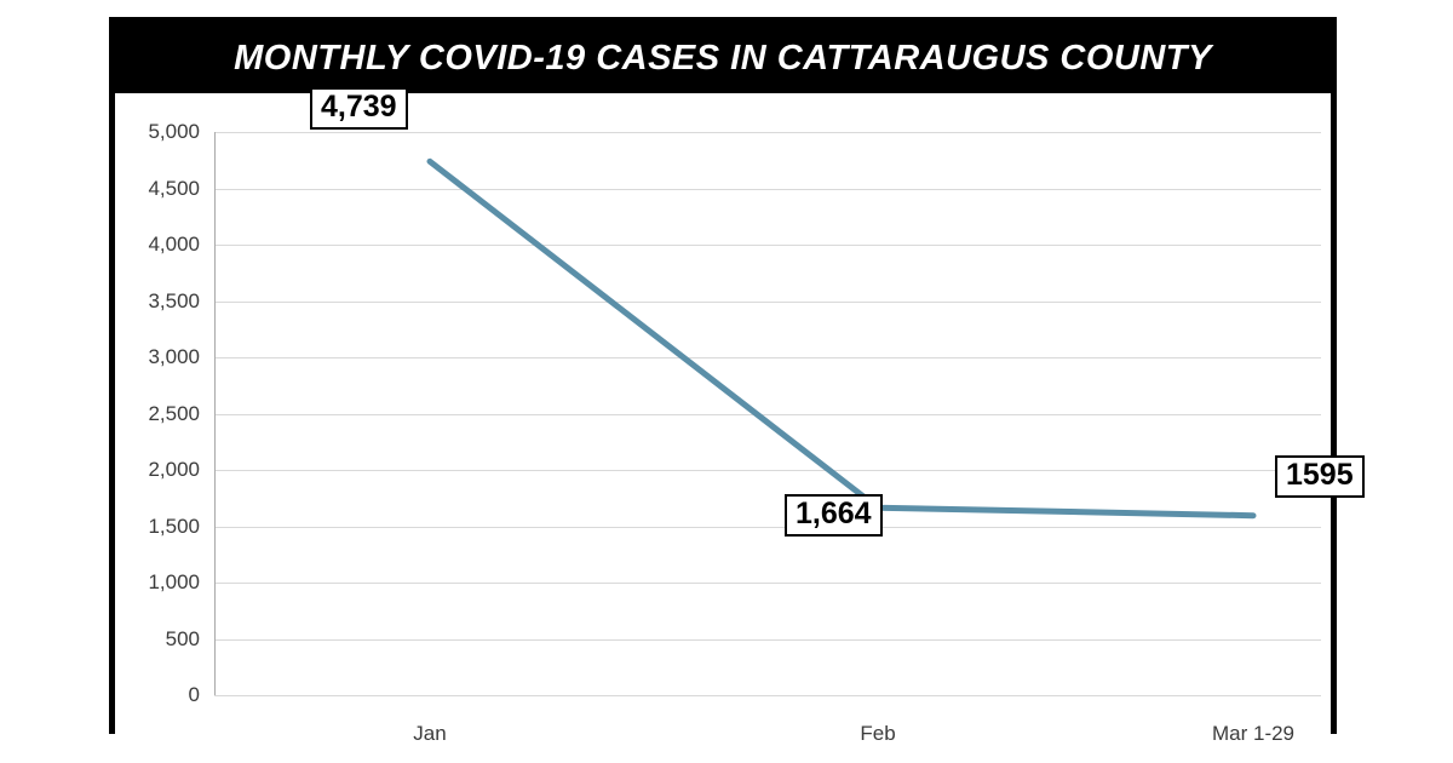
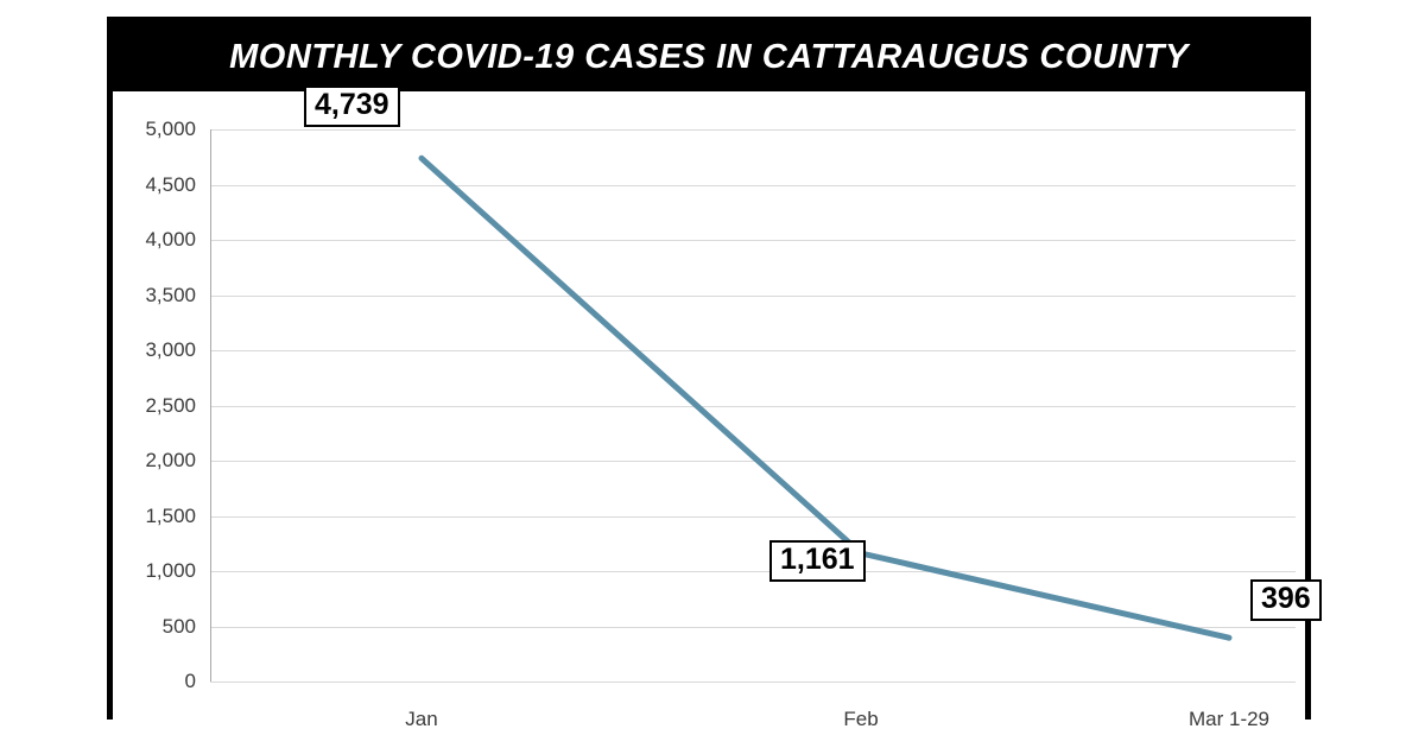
Feb: 1,664 -> 1,161
Mar 1-29: 1595 -> 396
